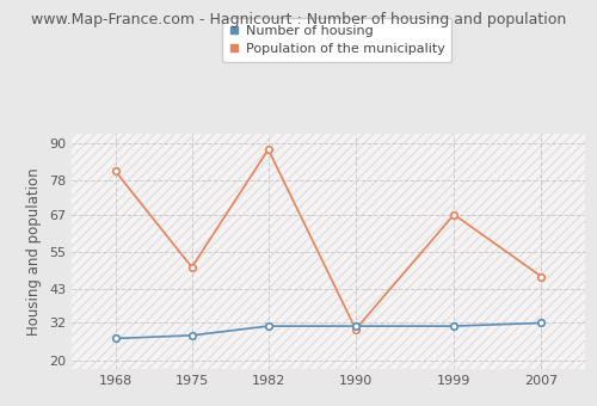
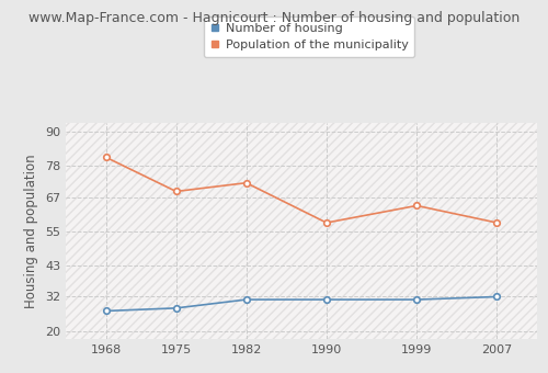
Population of the municipality/1975: 50 -> 69
Population of the municipality/1982: 88 -> 72
Population of the municipality/1990: 30 -> 58
Population of the municipality/1999: 67 -> 64
Population of the municipality/2007: 47 -> 58
